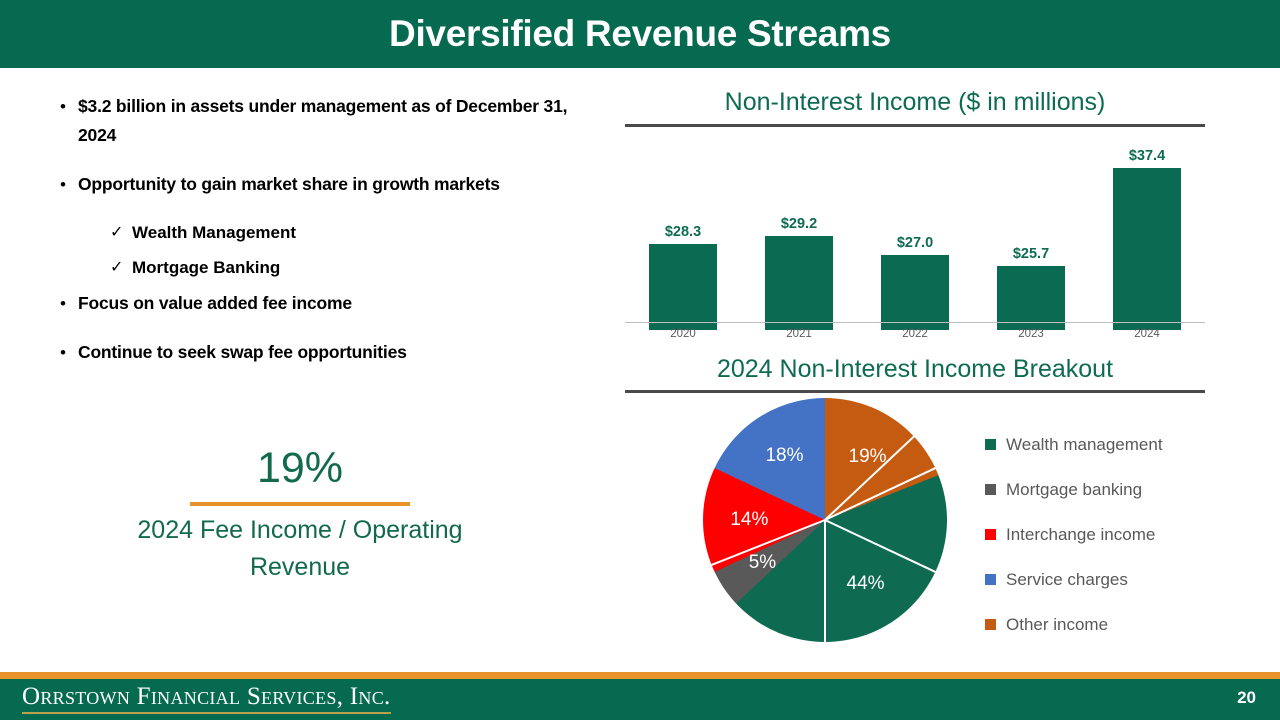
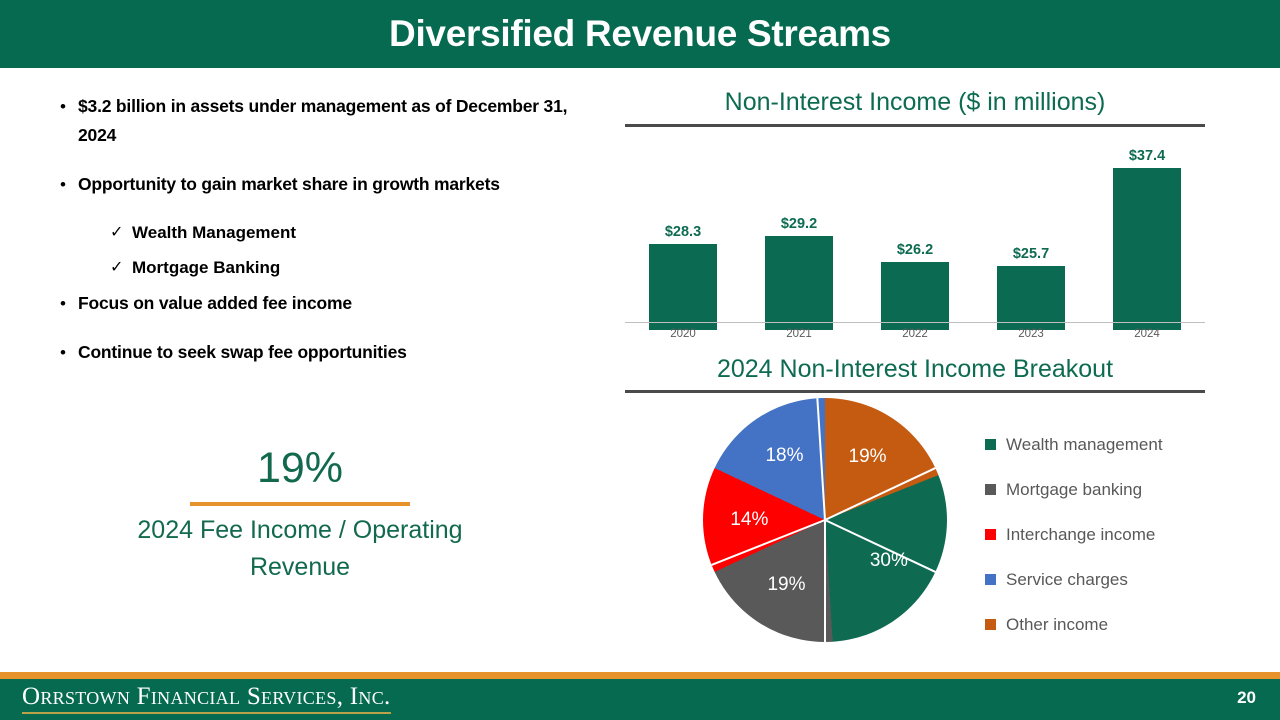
Non-Interest Income ($ in millions)/2022: $27.0 -> $26.2
2024 Non-Interest Income Breakout/Wealth management: 44% -> 30%
2024 Non-Interest Income Breakout/Mortgage banking: 5% -> 19%
